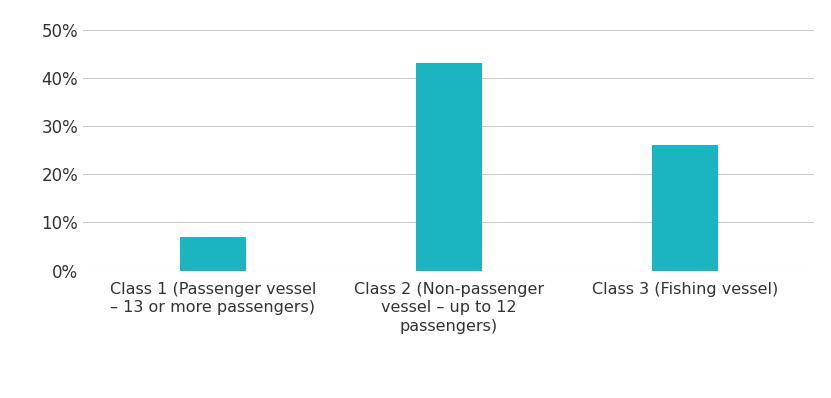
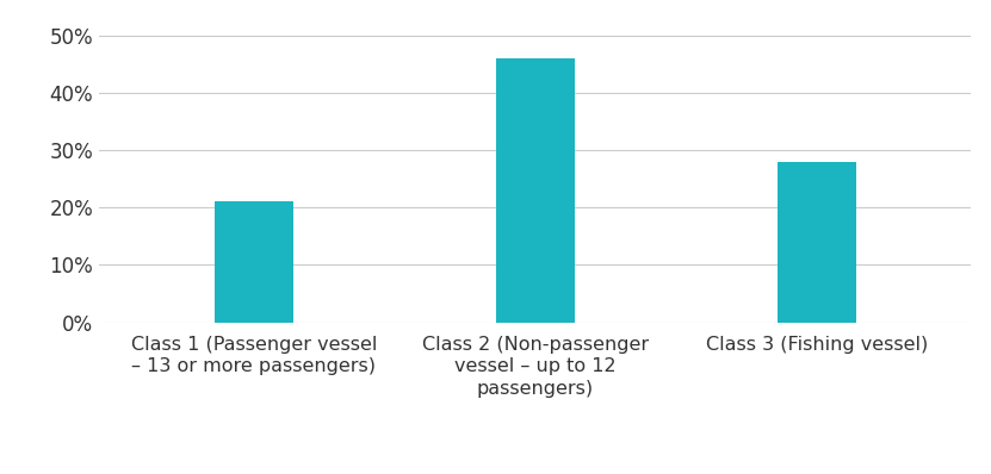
Class 1 (Passenger vessel – 13 or more passengers): 7% -> 21%
Class 2 (Non-passenger vessel – up to 12 passengers): 43% -> 46%
Class 3 (Fishing vessel): 26% -> 28%
